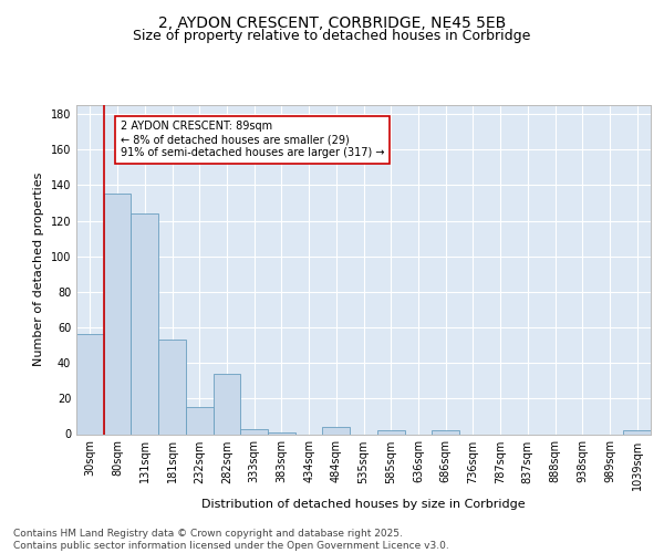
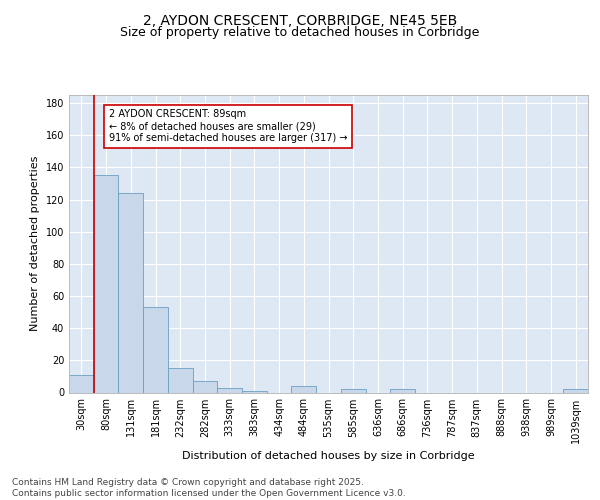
30sqm: 56 -> 11
282sqm: 34 -> 7
